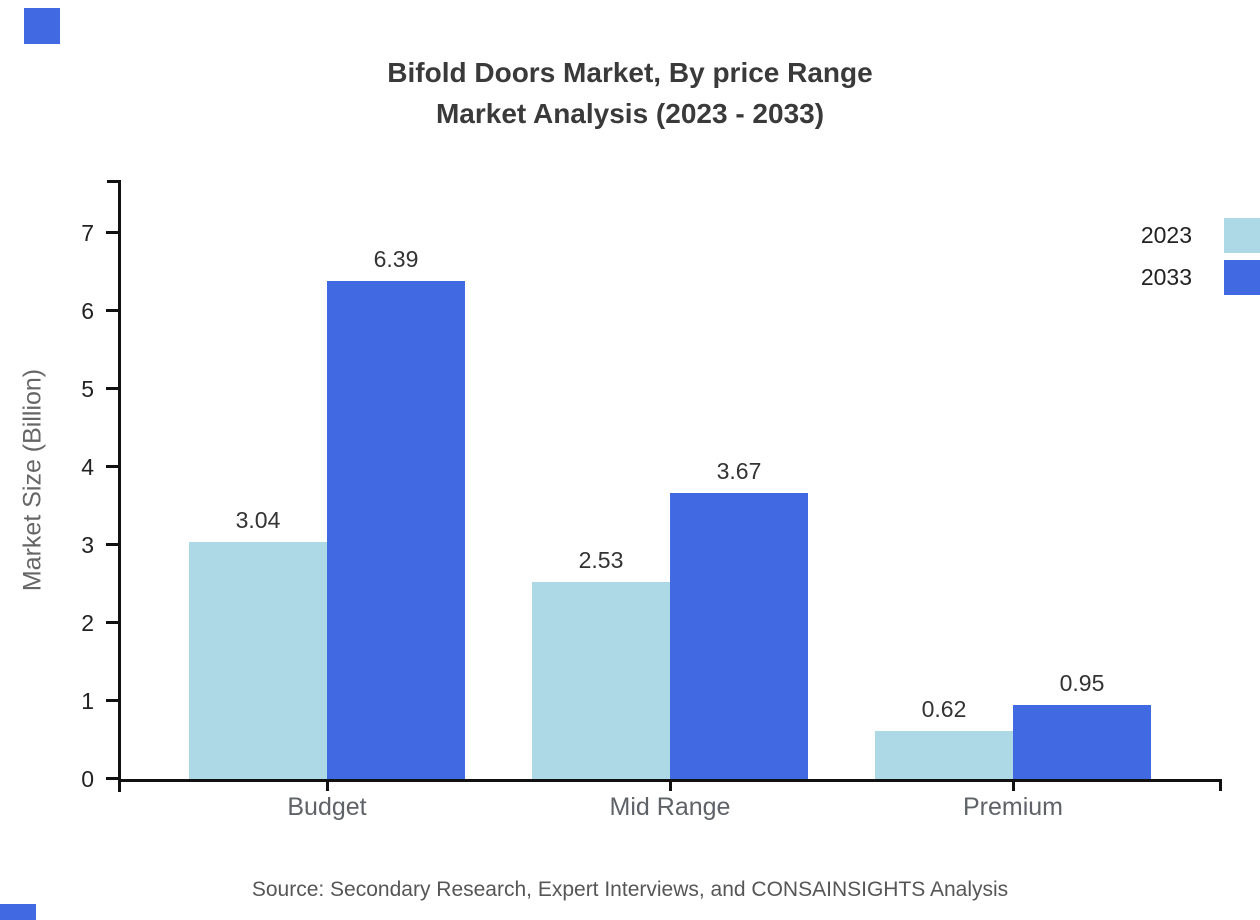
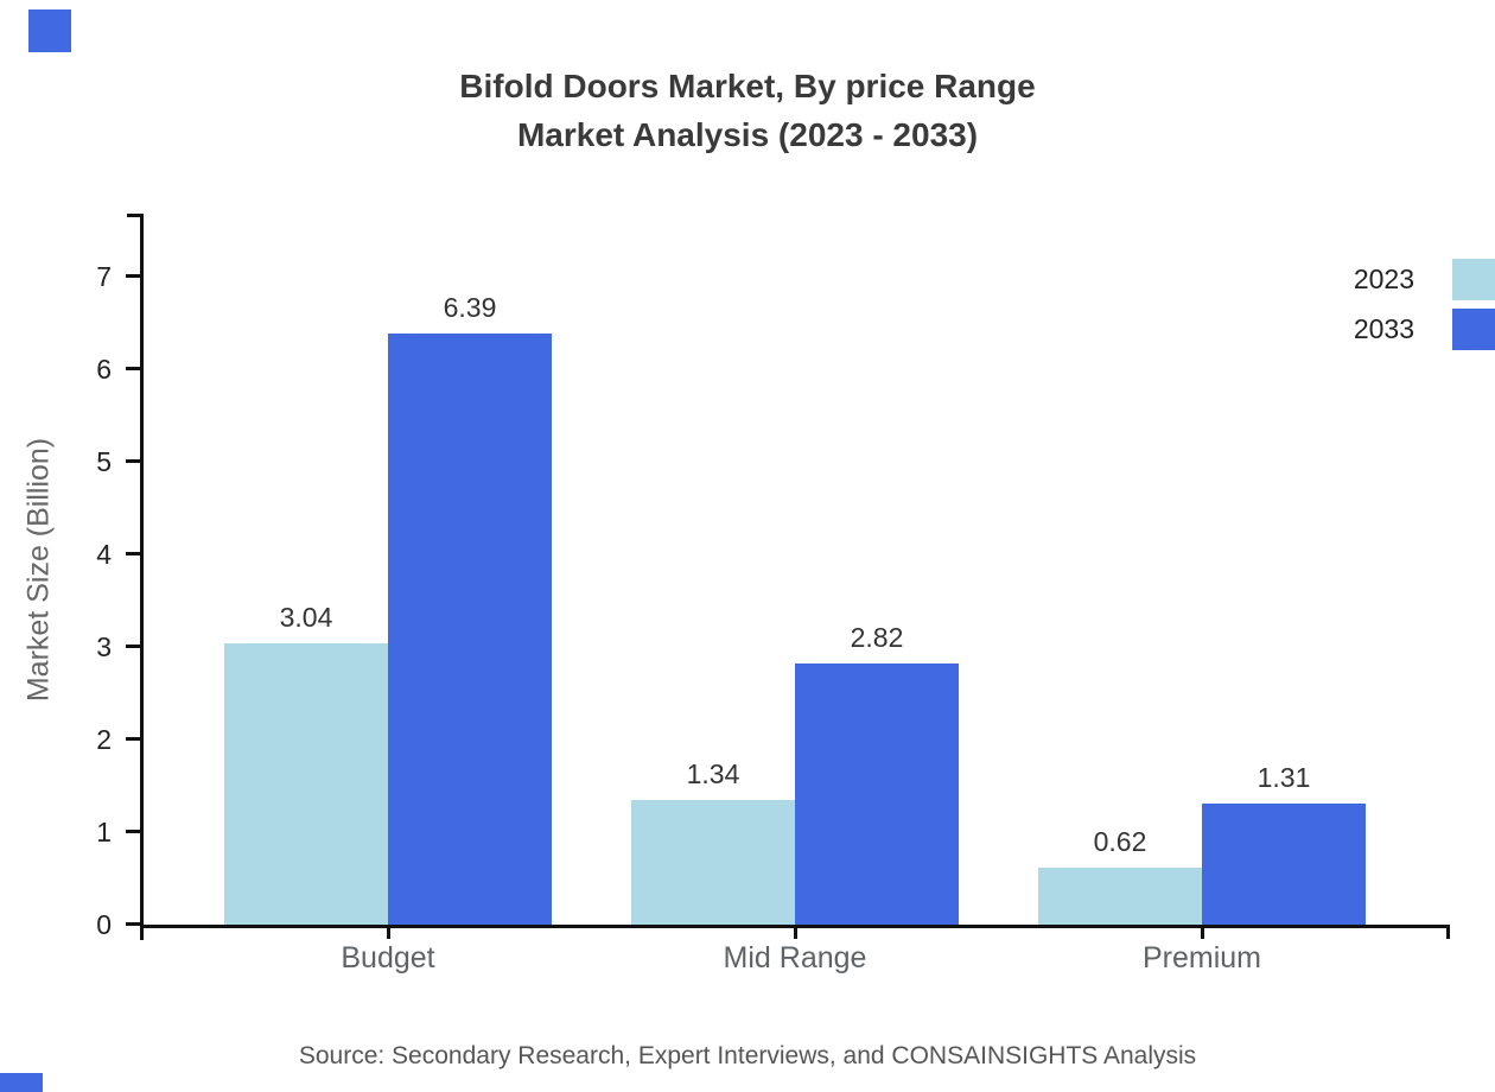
2023/Mid Range: 2.53 -> 1.34
2033/Mid Range: 3.67 -> 2.82
2033/Premium: 0.95 -> 1.31
